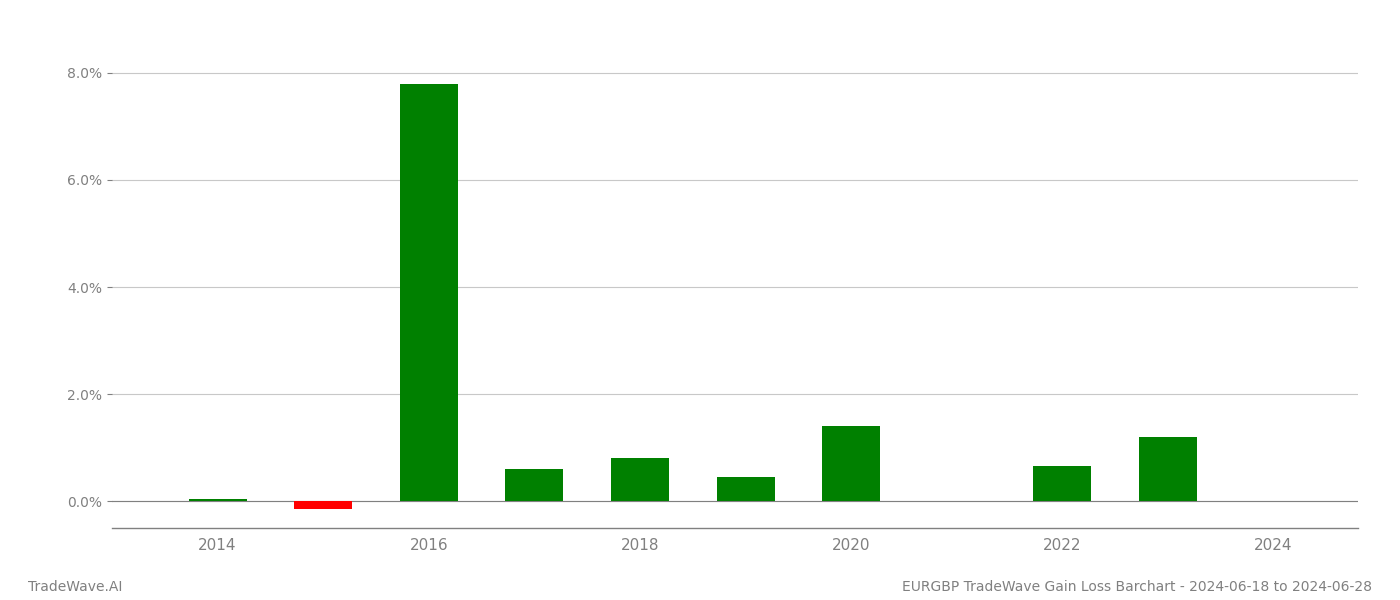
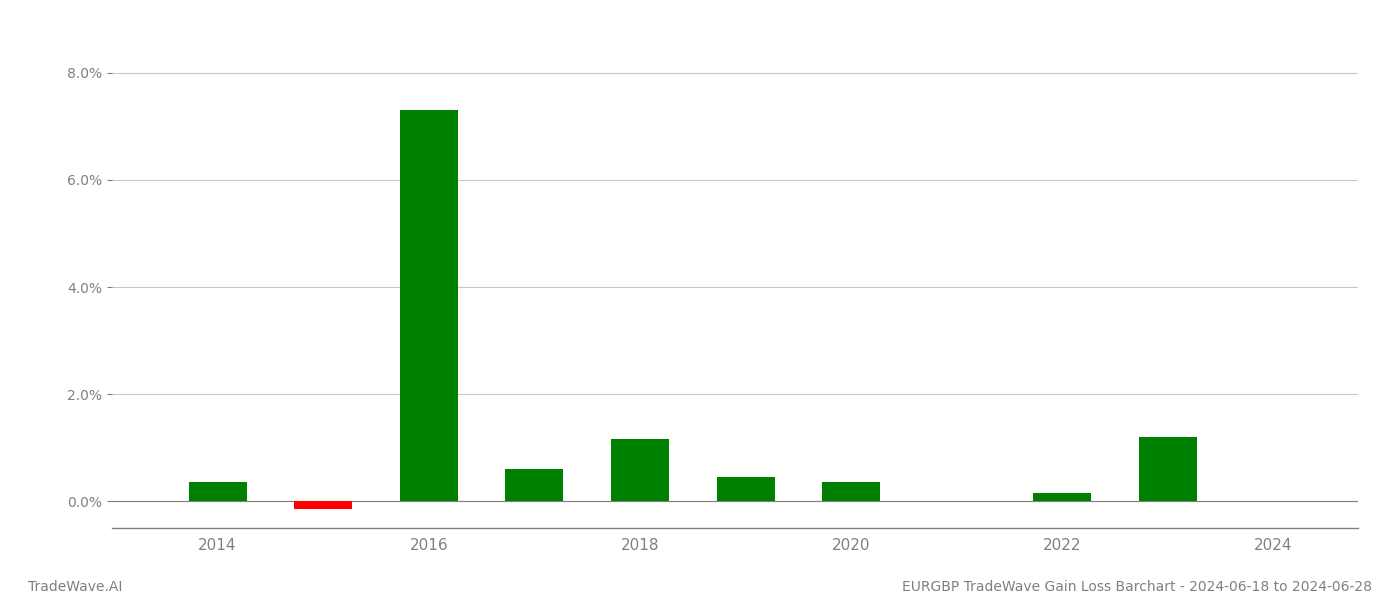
2014: 0.05% -> 0.36%
2016: 7.80% -> 7.30%
2018: 0.80% -> 1.16%
2020: 1.40% -> 0.36%
2022: 0.65% -> 0.16%
